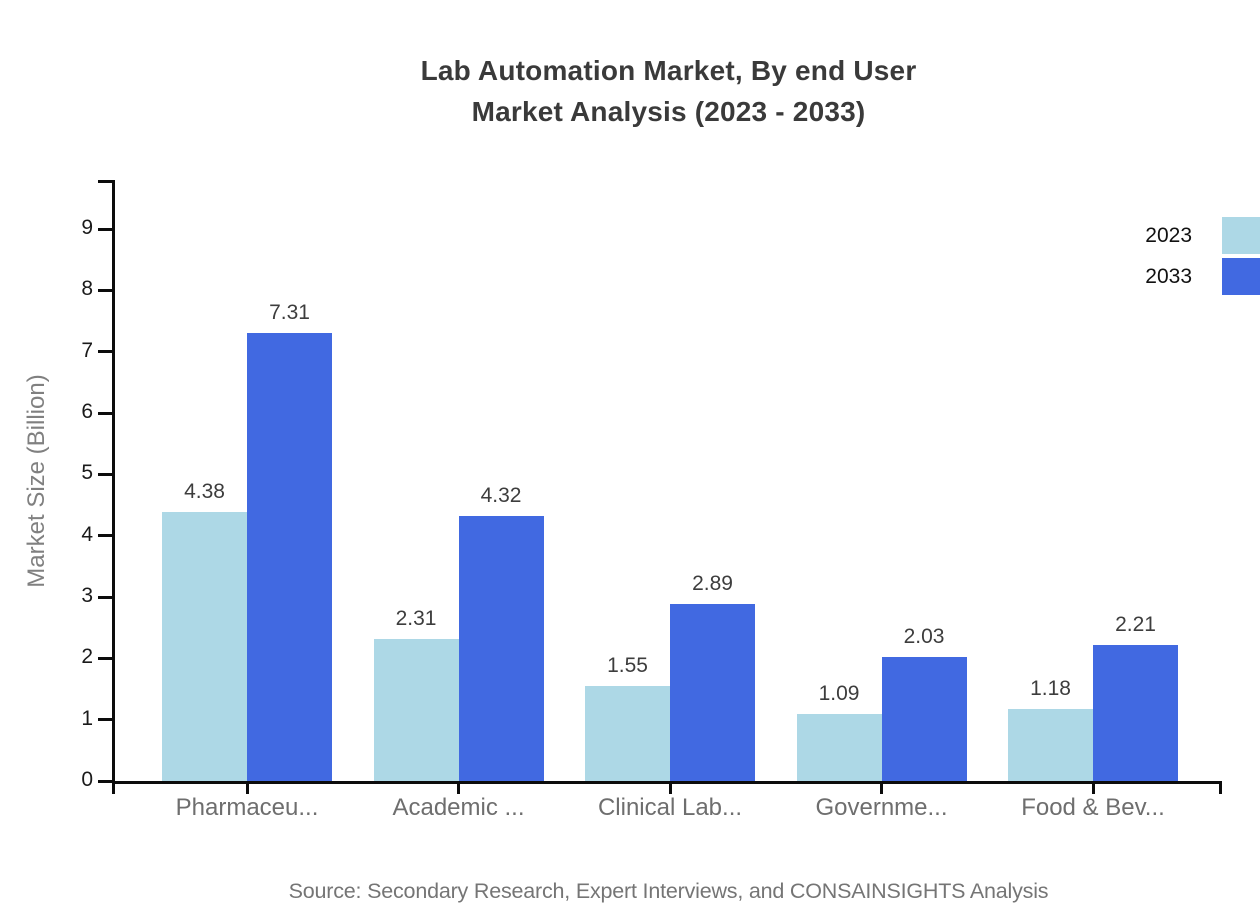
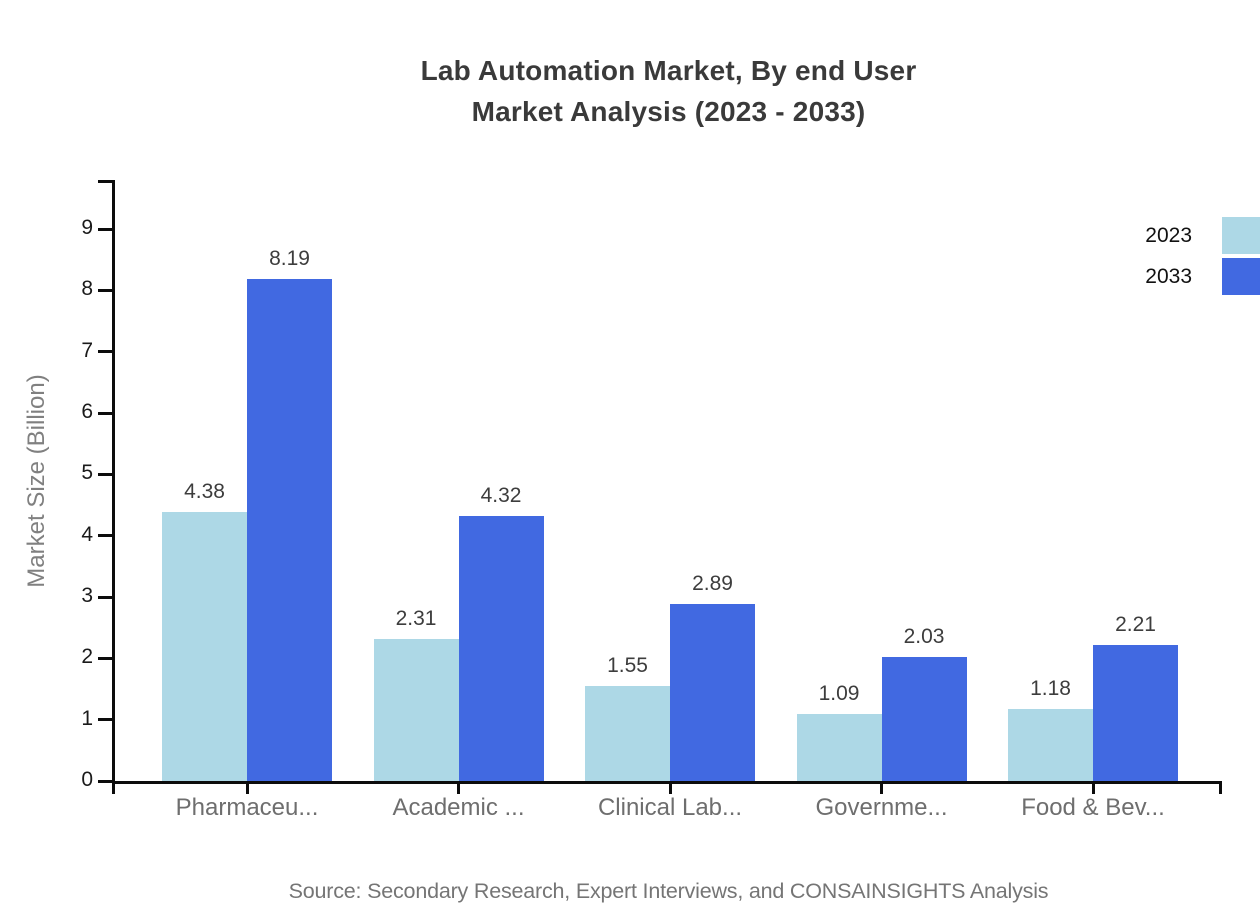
2033/Pharmaceu...: 7.31 -> 8.19
